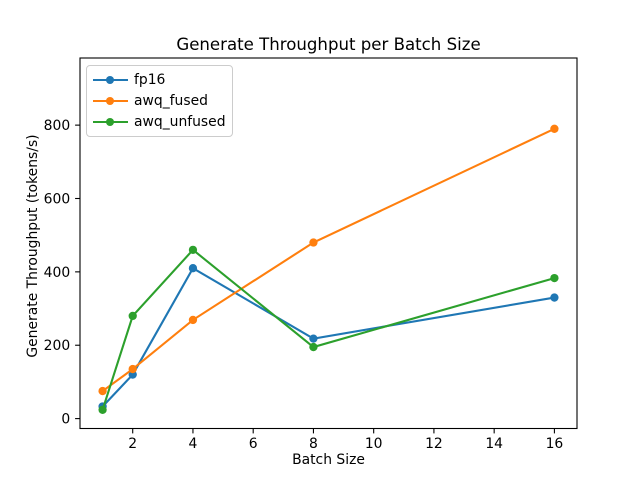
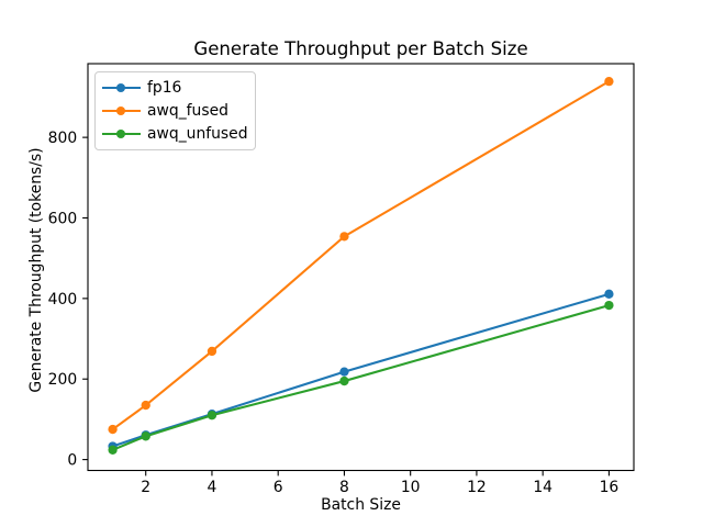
fp16/2: 120 -> 60
awq_unfused/2: 280 -> 60
fp16/4: 410 -> 110
awq_unfused/4: 460 -> 110
awq_fused/8: 480 -> 550
fp16/16: 330 -> 410
awq_fused/16: 790 -> 940
